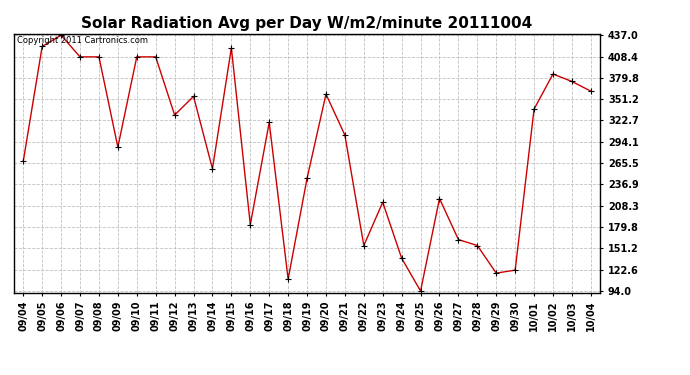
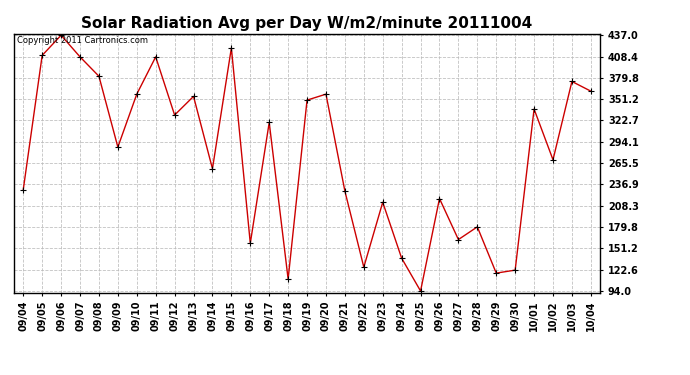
09/04: 268 -> 230
09/05: 422 -> 410
09/08: 408 -> 382
09/10: 408 -> 358
09/16: 183 -> 158
09/19: 245 -> 350
09/21: 303 -> 228
09/22: 155 -> 126
09/28: 155 -> 180
10/02: 385 -> 270
